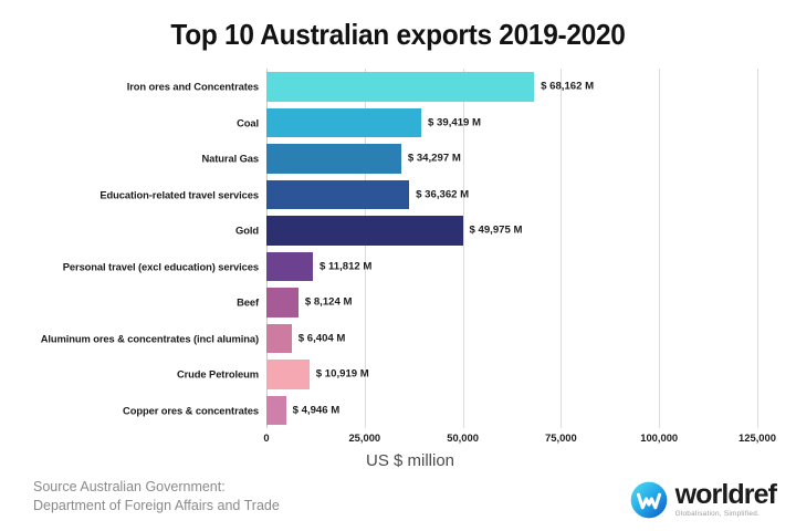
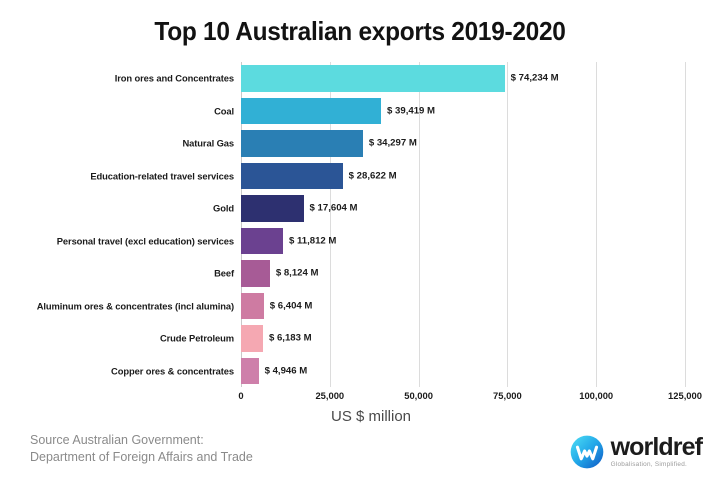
Iron ores and Concentrates: 68,162 -> 74,234
Education-related travel services: 36,362 -> 28,622
Gold: 49,975 -> 17,604
Crude Petroleum: 10,919 -> 6,183
